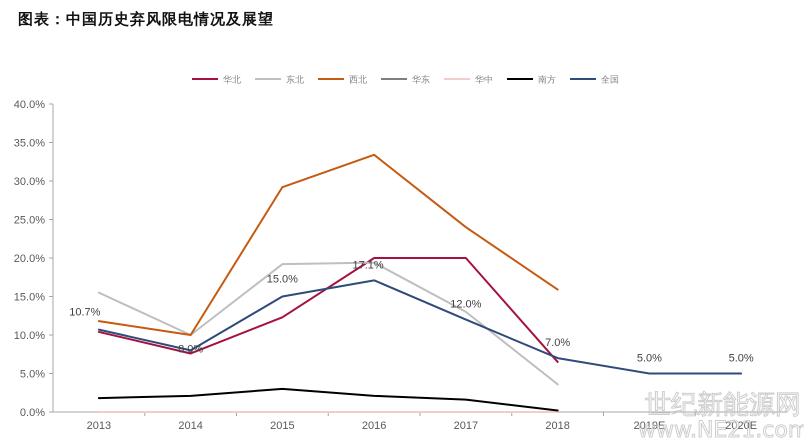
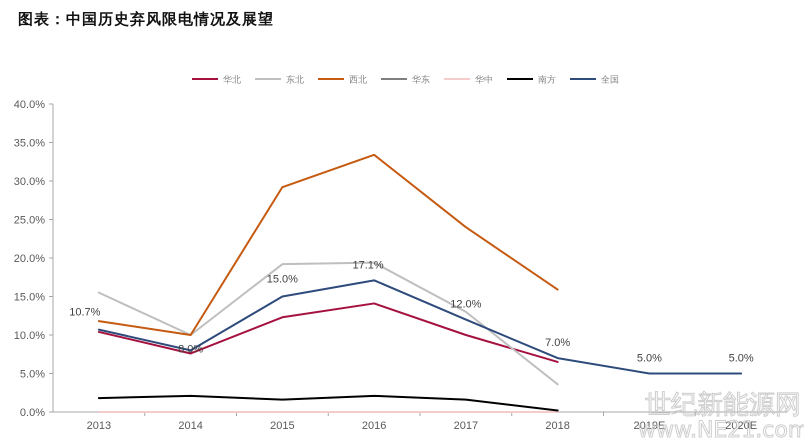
南方/2015: 3% -> 2%
华北/2016: 20% -> 14%
华北/2017: 20% -> 10%
